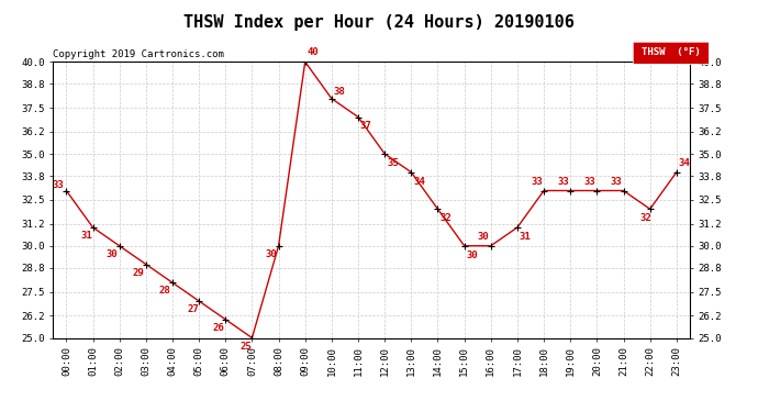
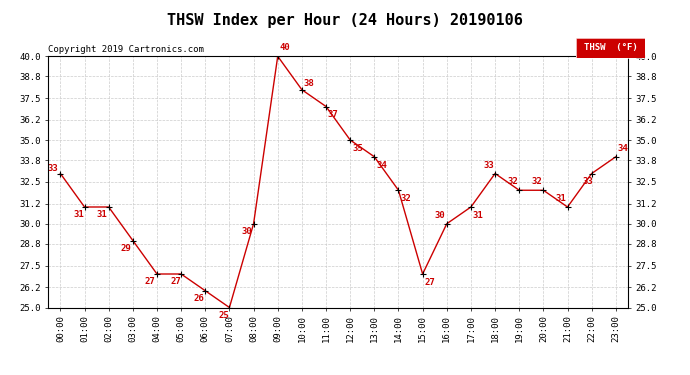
02:00: 30 -> 31
04:00: 28 -> 27
15:00: 30 -> 27
19:00: 33 -> 32
20:00: 33 -> 32
21:00: 33 -> 31
22:00: 32 -> 33
